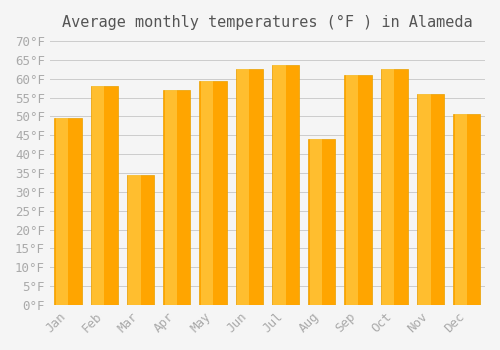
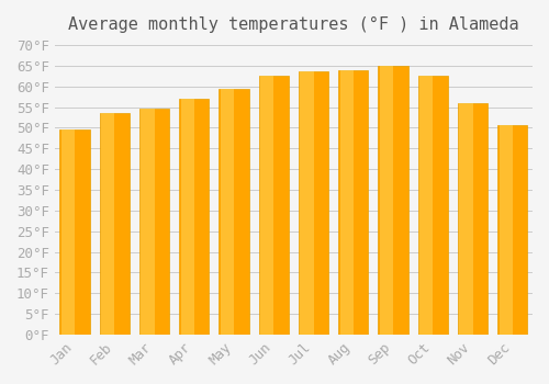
Feb: 58.0°F -> 53.5°F
Mar: 34.5°F -> 54.5°F
Aug: 44.0°F -> 64.0°F
Sep: 61.0°F -> 65.0°F
